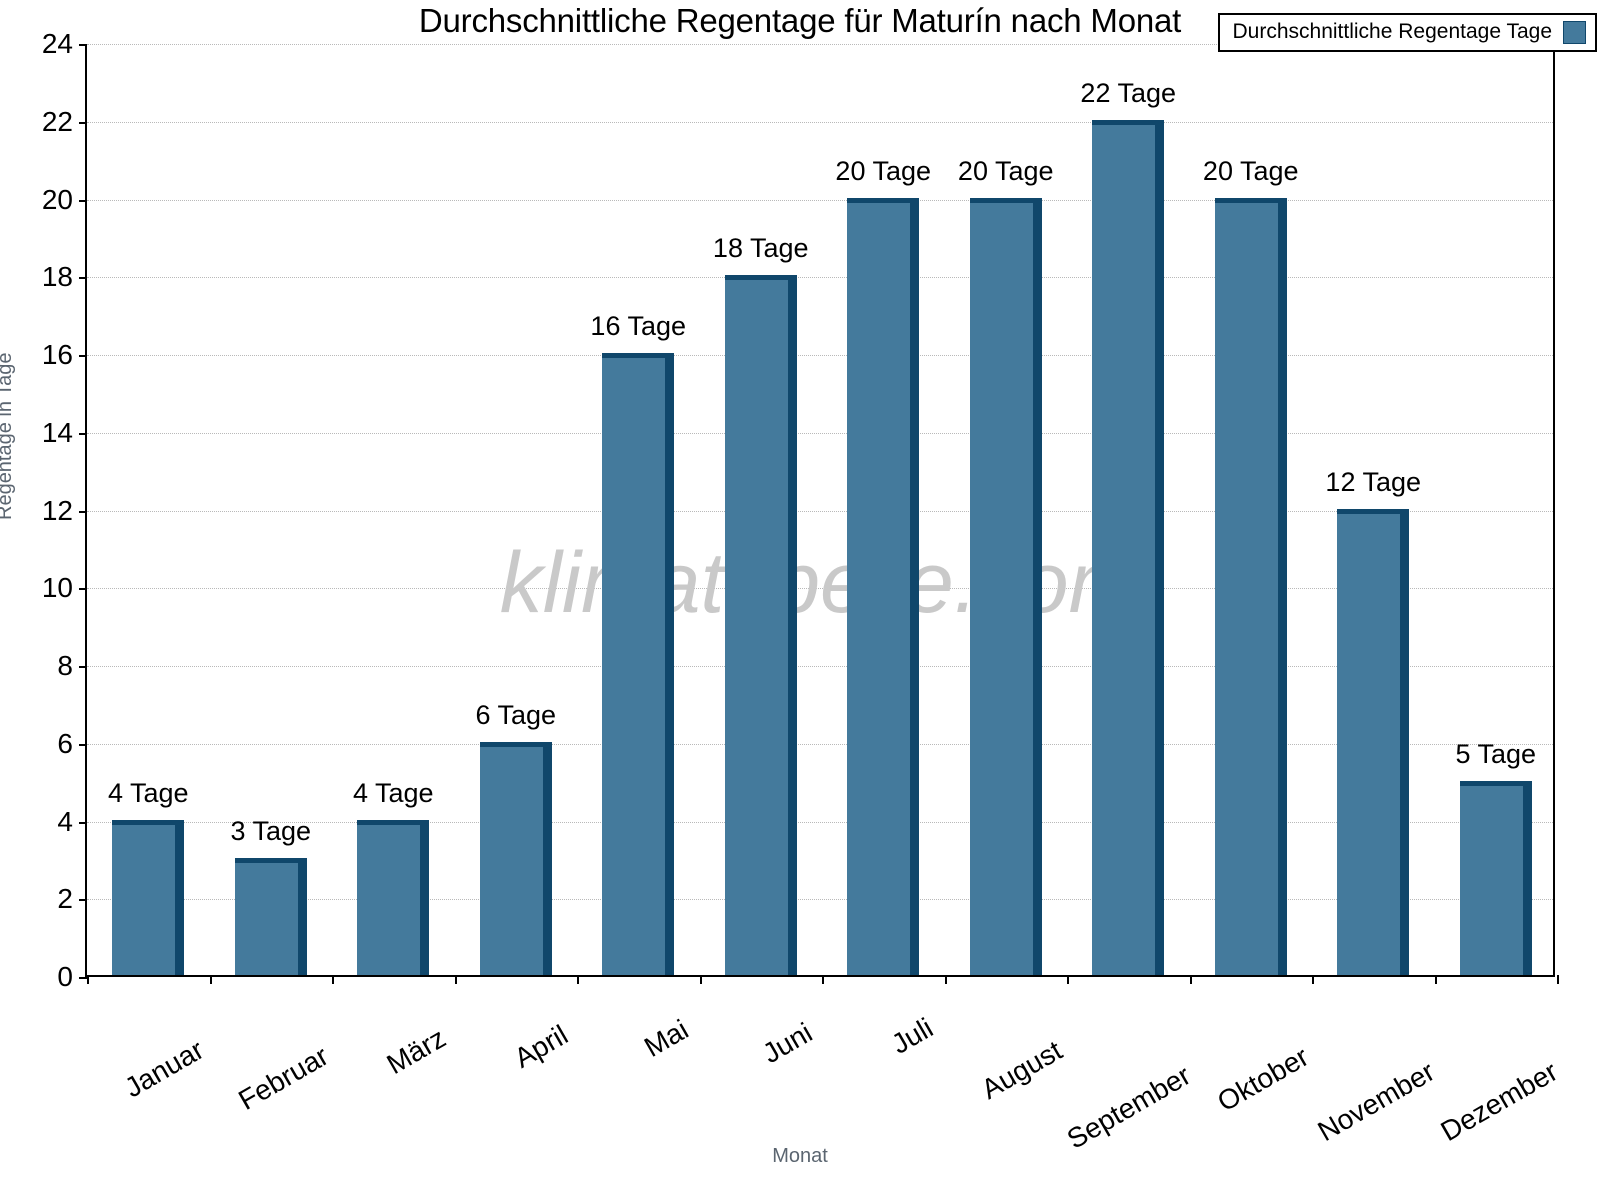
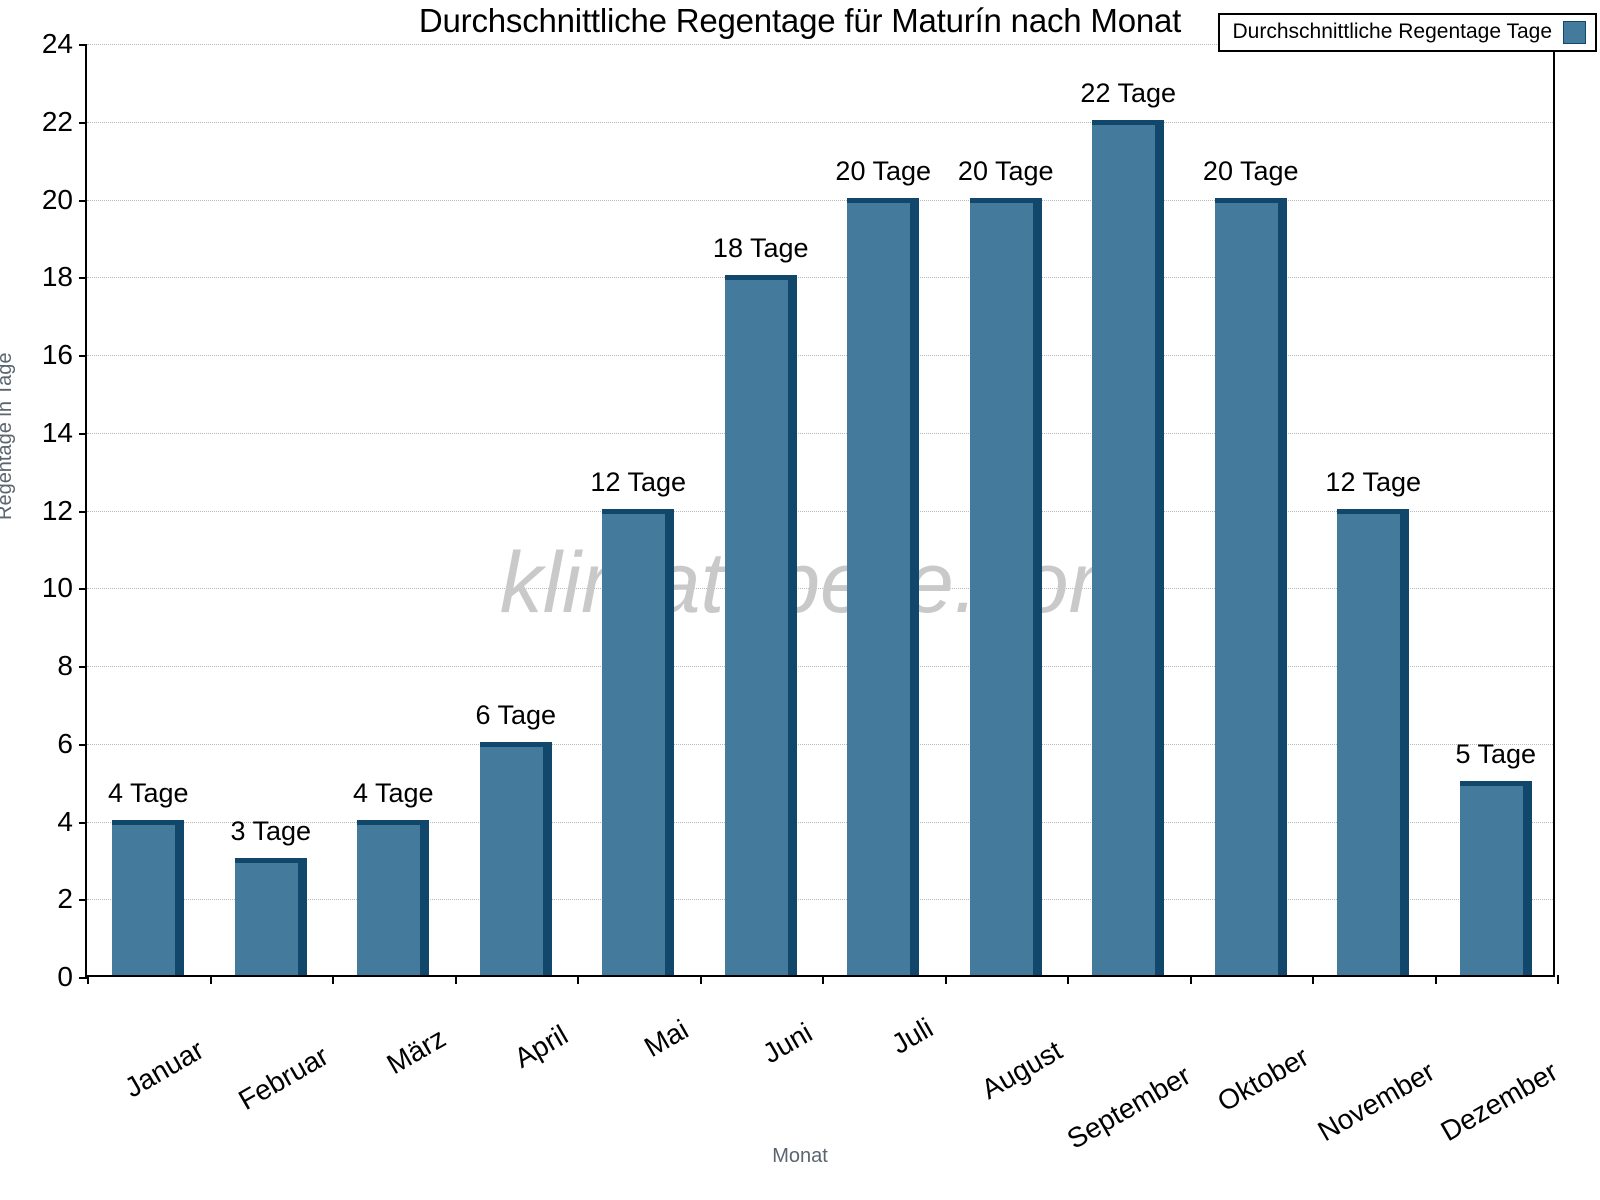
Mai: 16 -> 12
